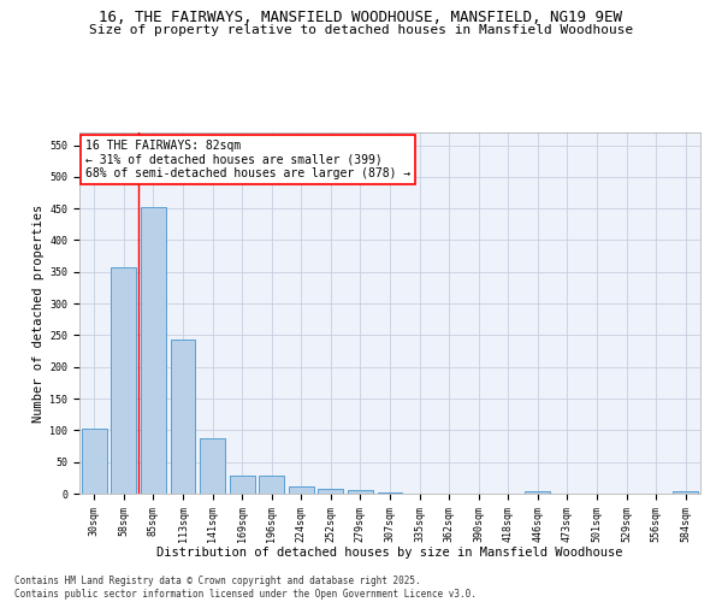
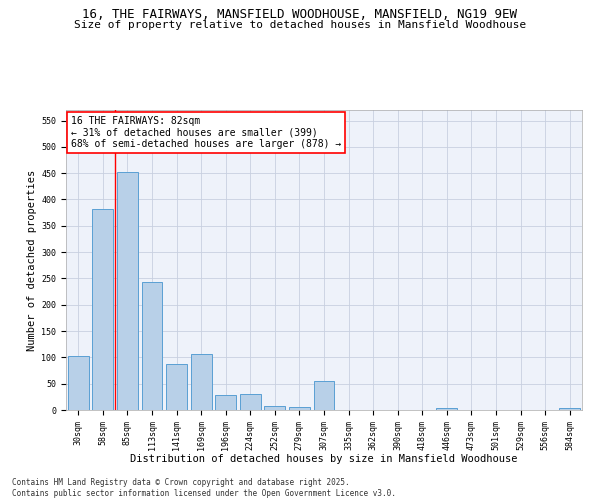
58sqm: 357 -> 382
169sqm: 29 -> 106
224sqm: 12 -> 30
307sqm: 2 -> 56
